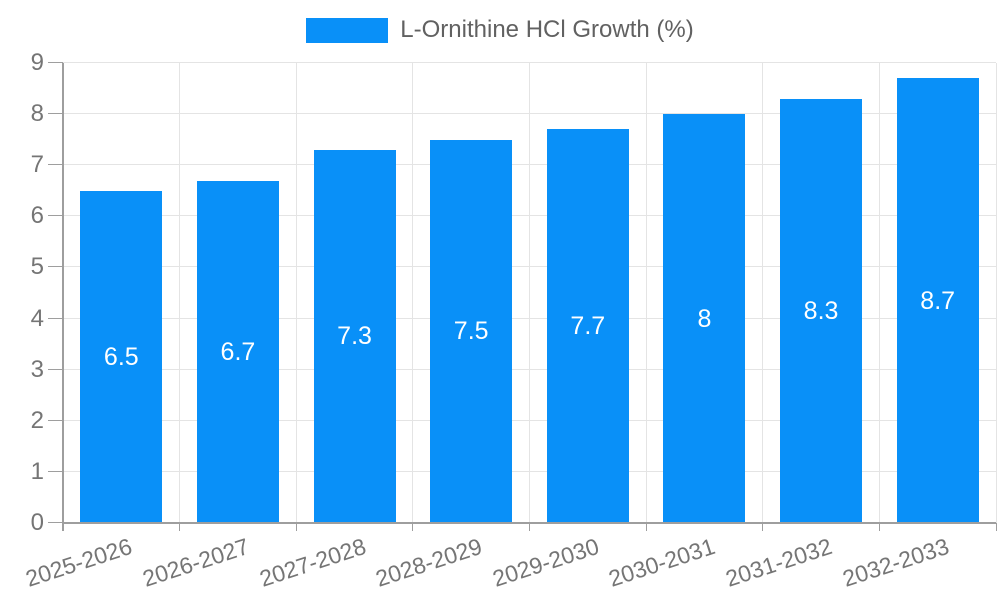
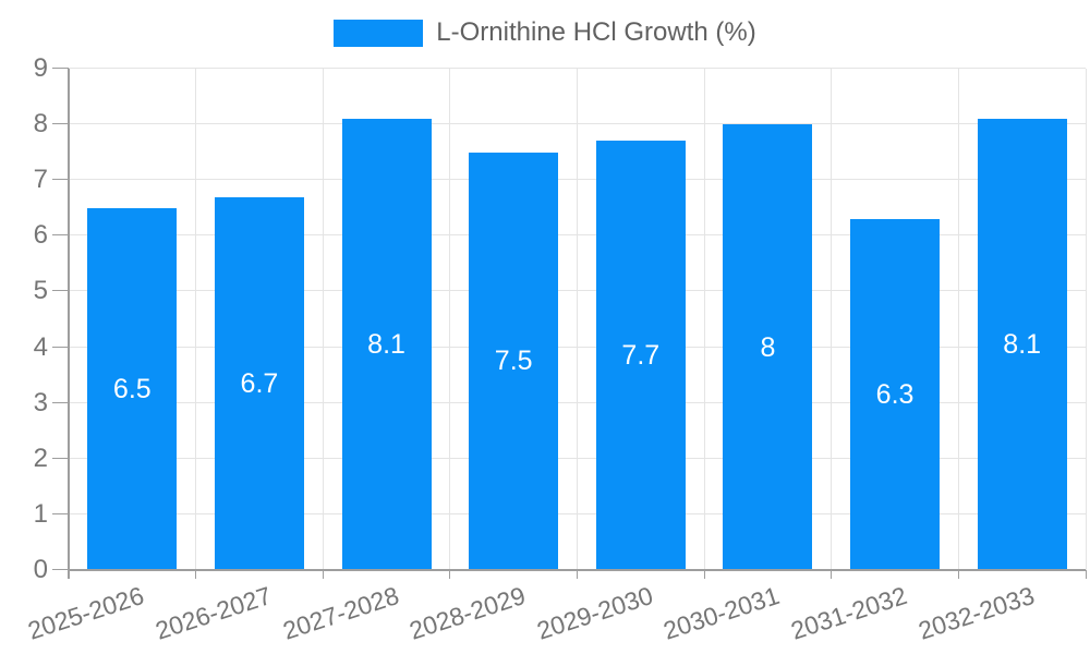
2027-2028: 7.3 -> 8.1
2031-2032: 8.3 -> 6.3
2032-2033: 8.7 -> 8.1
